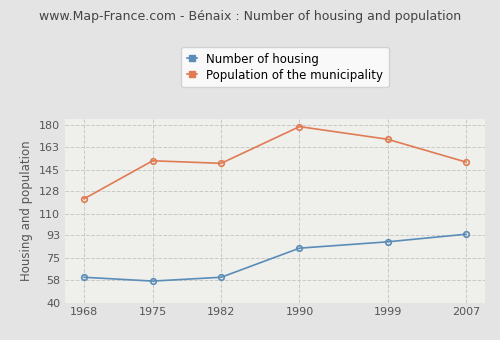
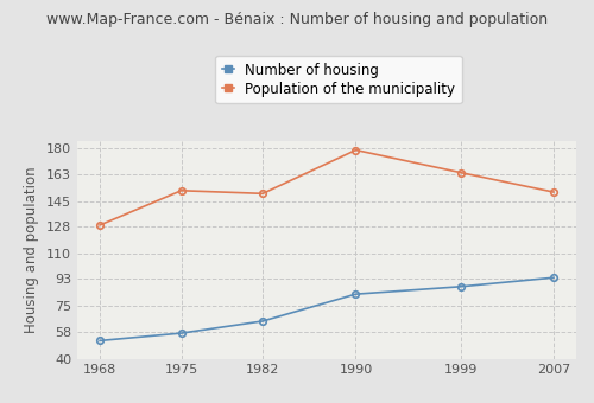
Number of housing/1968: 60 -> 52
Population of the municipality/1968: 122 -> 129
Number of housing/1982: 60 -> 65
Population of the municipality/1999: 169 -> 164
